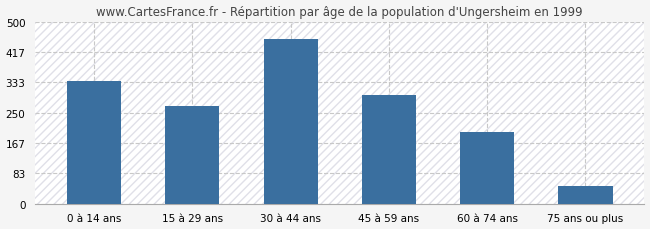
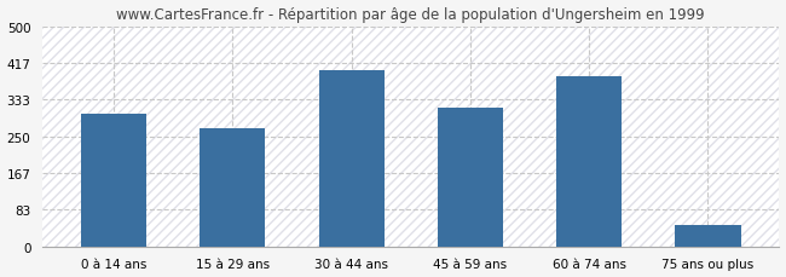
0 à 14 ans: 338 -> 300
30 à 44 ans: 453 -> 400
45 à 59 ans: 298 -> 315
60 à 74 ans: 198 -> 385
